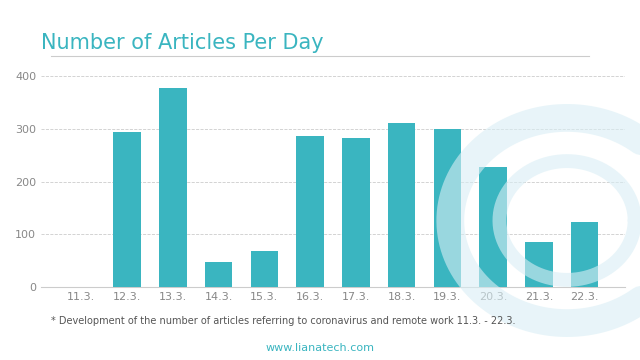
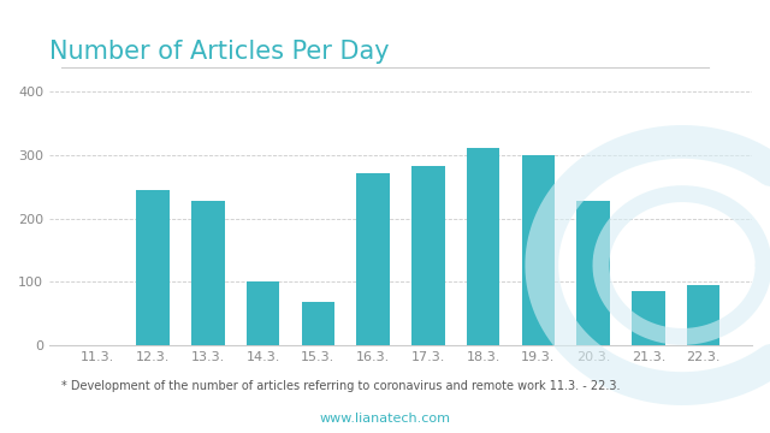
Number of Articles Per Day/12.3.: 294 -> 245
Number of Articles Per Day/13.3.: 378 -> 228
Number of Articles Per Day/14.3.: 48 -> 100
Number of Articles Per Day/16.3.: 286 -> 272
Number of Articles Per Day/22.3.: 124 -> 95
